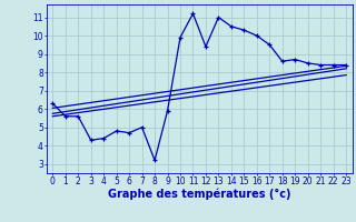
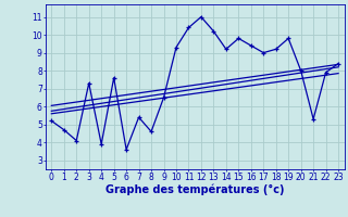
0: 6.3 -> 5.2
1: 5.6 -> 4.7
2: 5.6 -> 4.1
3: 4.3 -> 7.3
4: 4.4 -> 3.9
5: 4.8 -> 7.6
6: 4.7 -> 3.6
7: 5.0 -> 5.4
8: 3.2 -> 4.6
9: 5.9 -> 6.5
10: 9.9 -> 9.3
11: 11.2 -> 10.4
12: 9.4 -> 11.0
13: 11.0 -> 10.2
14: 10.5 -> 9.2
15: 10.3 -> 9.8
16: 10.0 -> 9.4
17: 9.5 -> 9.0
18: 8.6 -> 9.2
19: 8.7 -> 9.8
20: 8.5 -> 8.0
21: 8.4 -> 5.3
22: 8.4 -> 7.9
